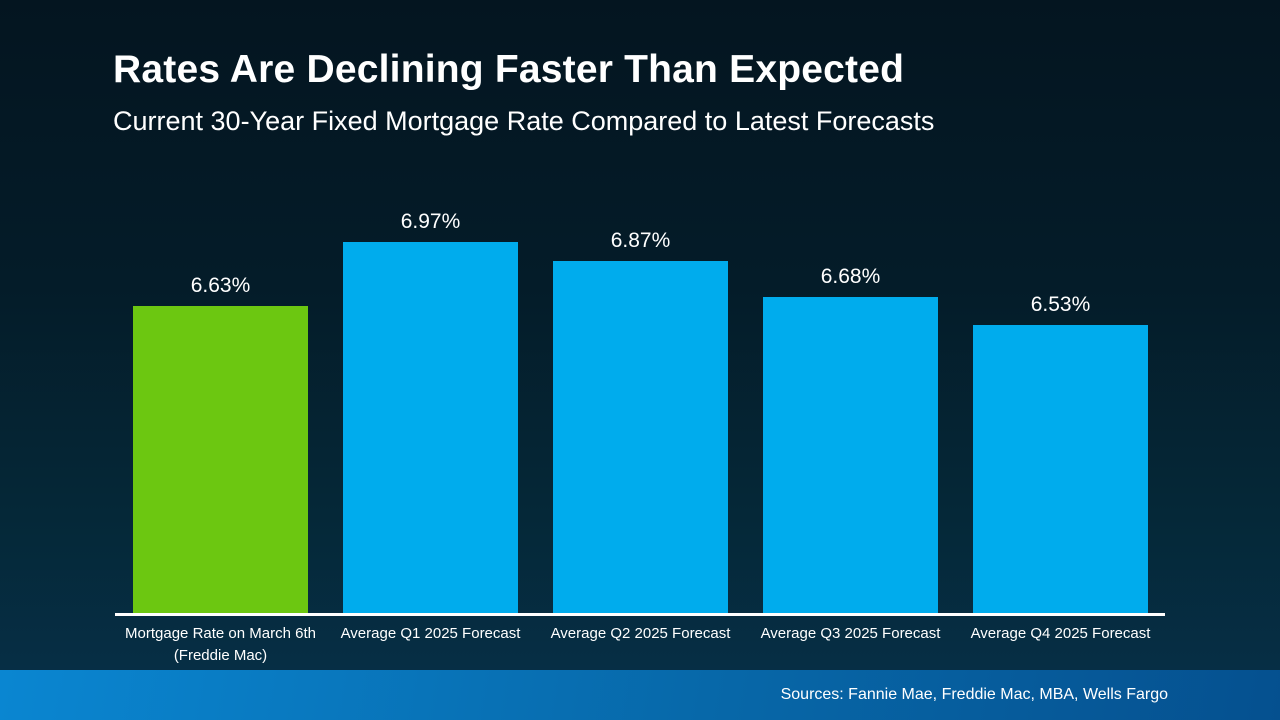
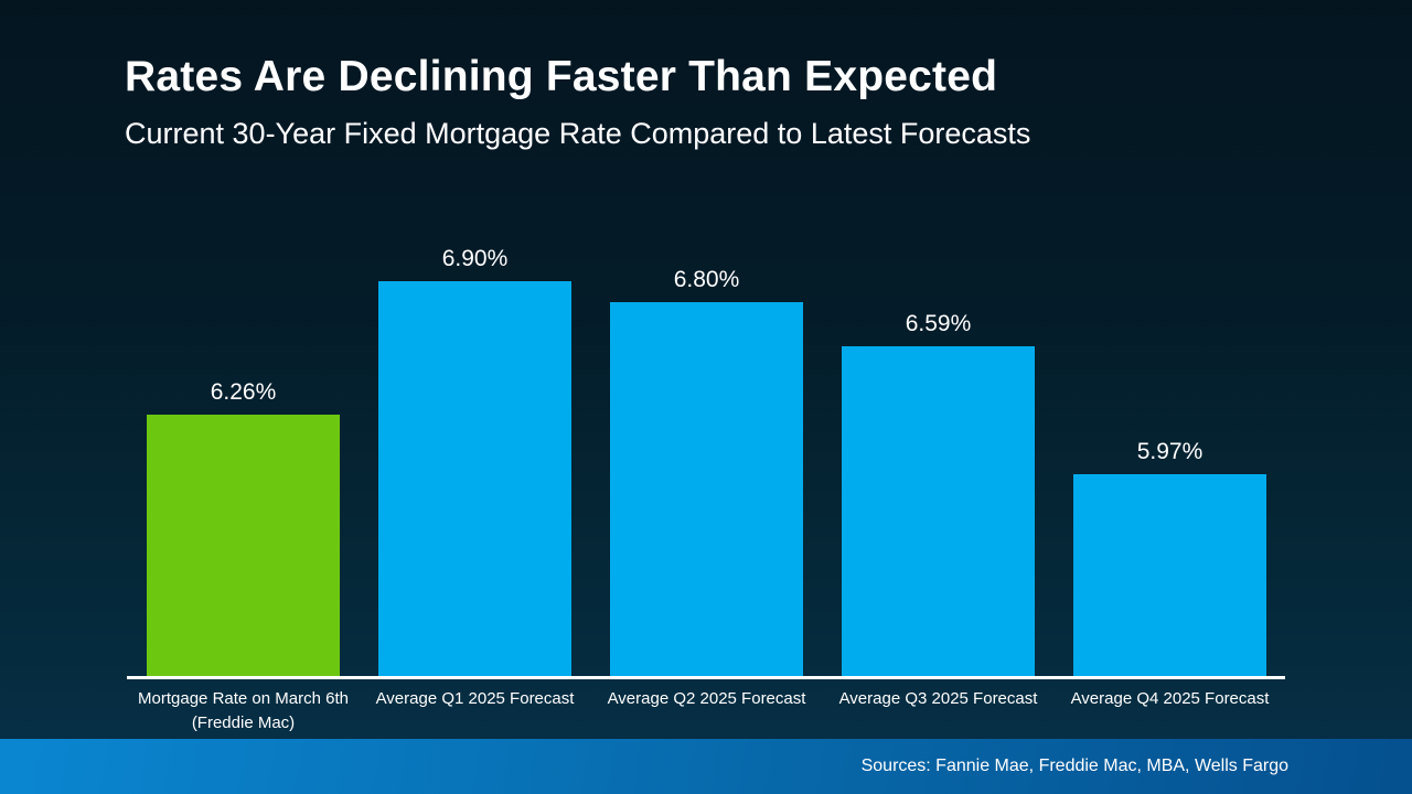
Mortgage Rate on March 6th (Freddie Mac): 6.63% -> 6.26%
Average Q1 2025 Forecast: 6.97% -> 6.90%
Average Q2 2025 Forecast: 6.87% -> 6.80%
Average Q3 2025 Forecast: 6.68% -> 6.59%
Average Q4 2025 Forecast: 6.53% -> 5.97%
